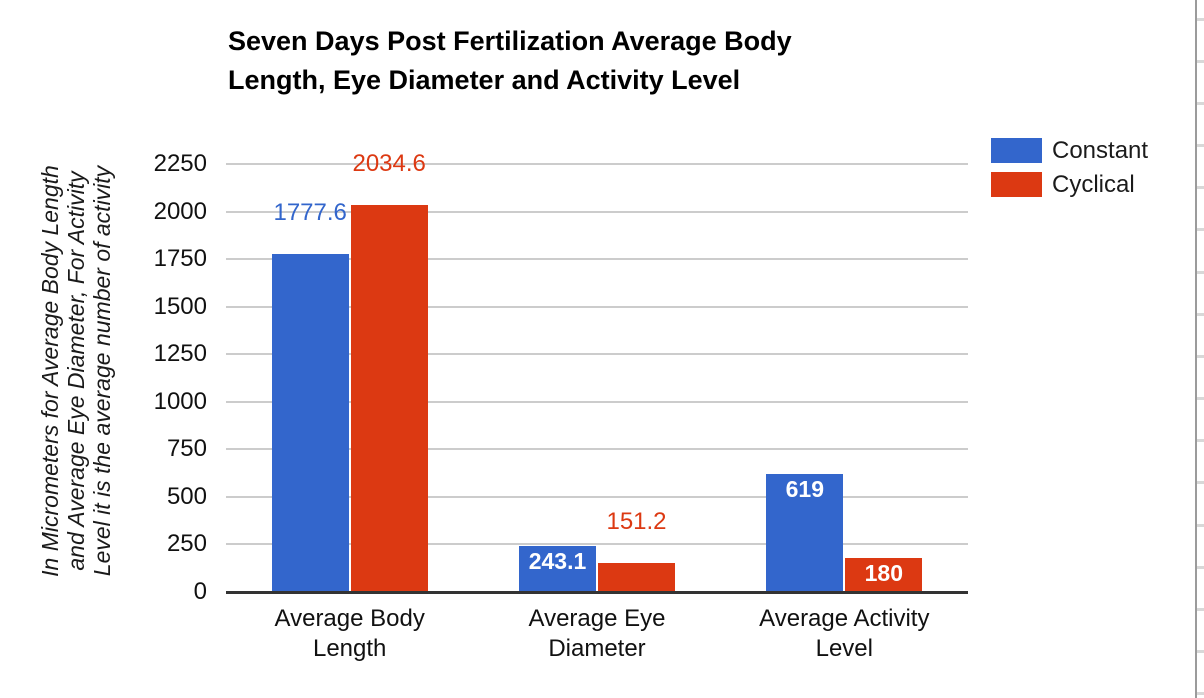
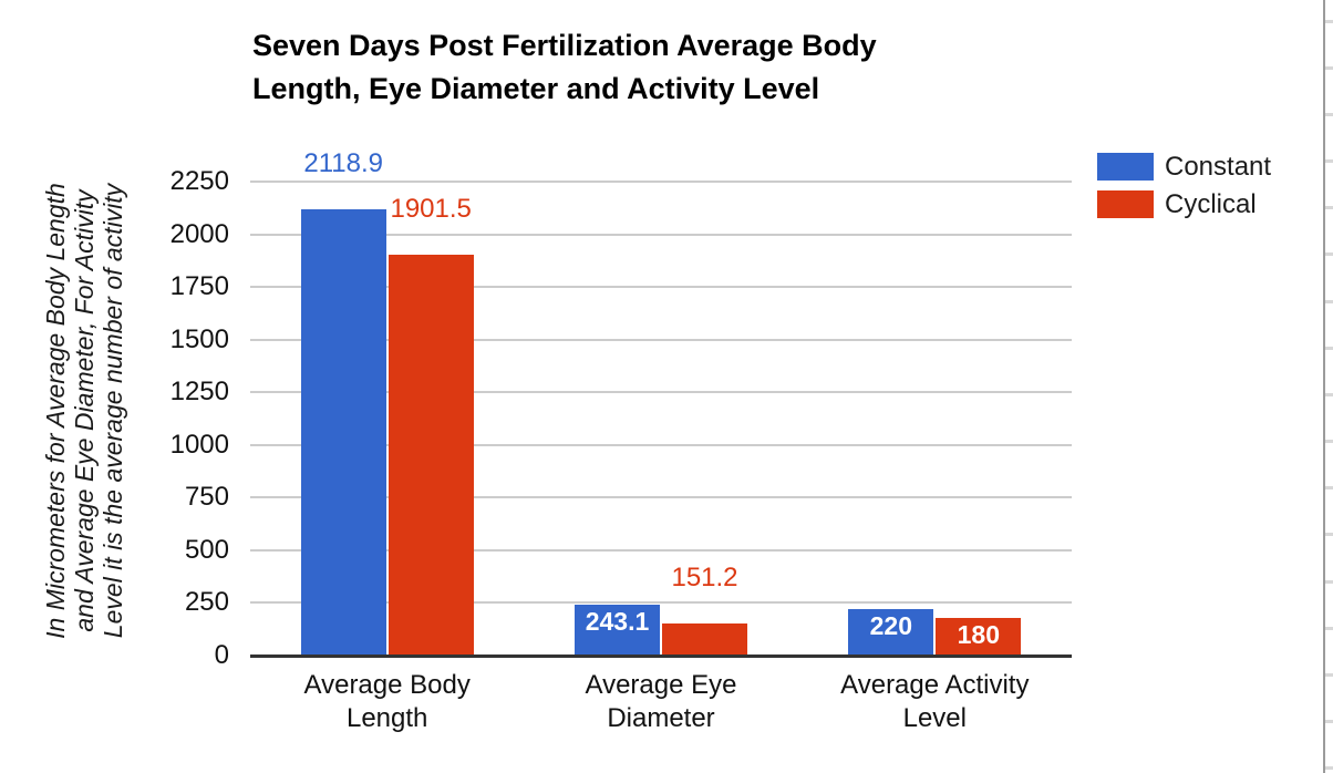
Constant/Average Body Length: 1777.6 -> 2118.9
Cyclical/Average Body Length: 2034.6 -> 1901.5
Constant/Average Activity Level: 619 -> 220
